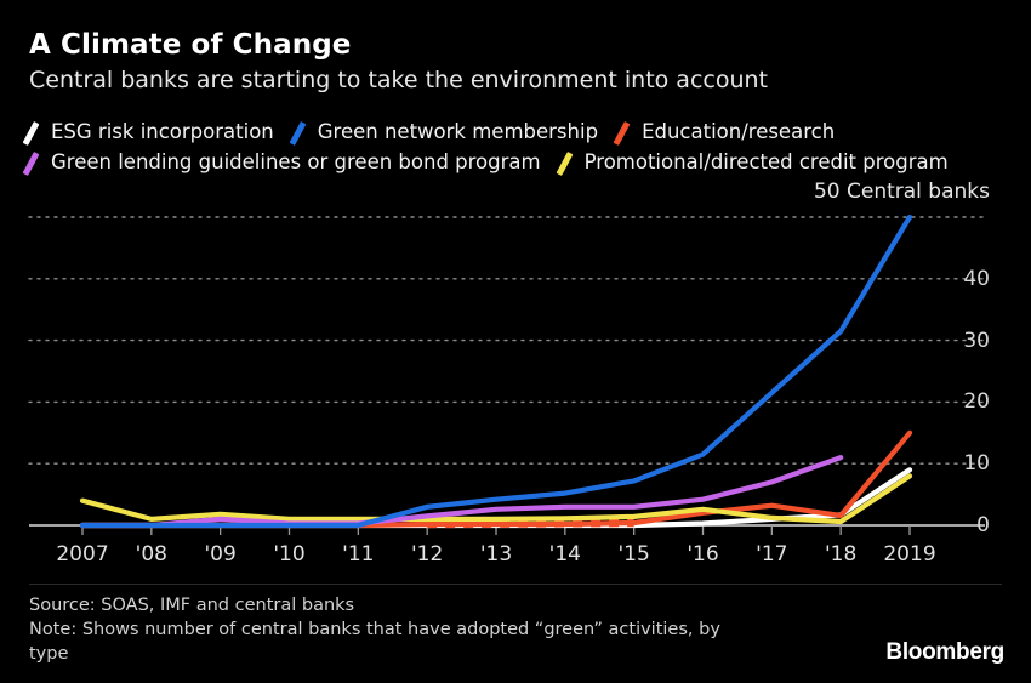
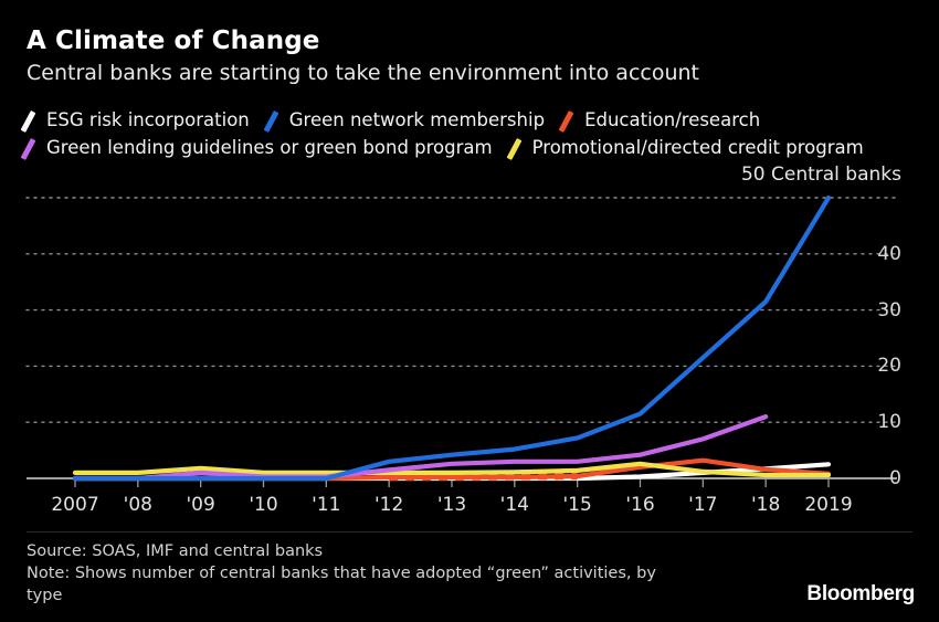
Promotional/directed credit program/2007: 4 -> 1
ESG risk incorporation/2019: 9 -> 2
Education/research/2019: 15 -> 1
Promotional/directed credit program/2019: 8 -> 1
